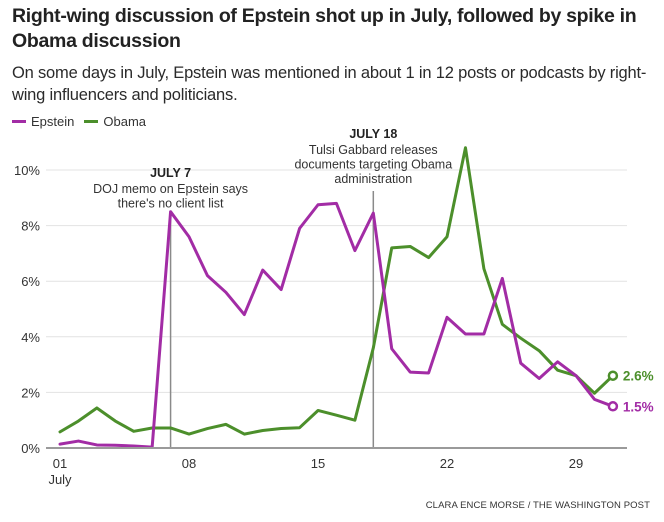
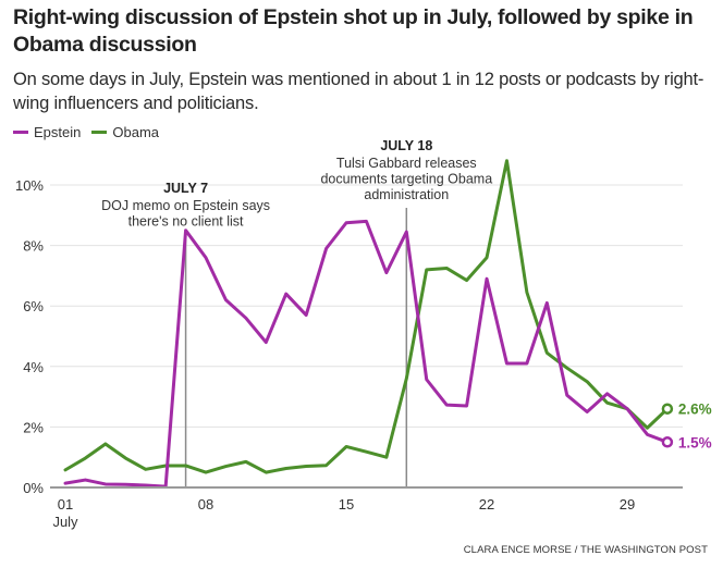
Epstein/22: 4.7% -> 6.9%
